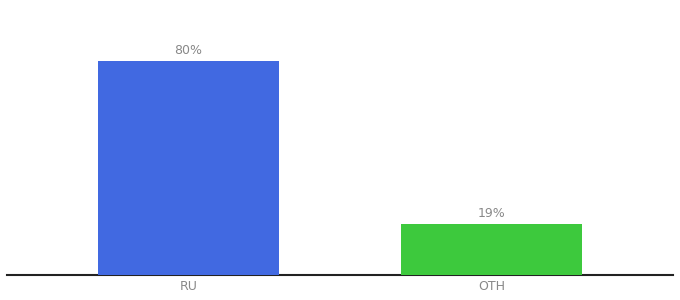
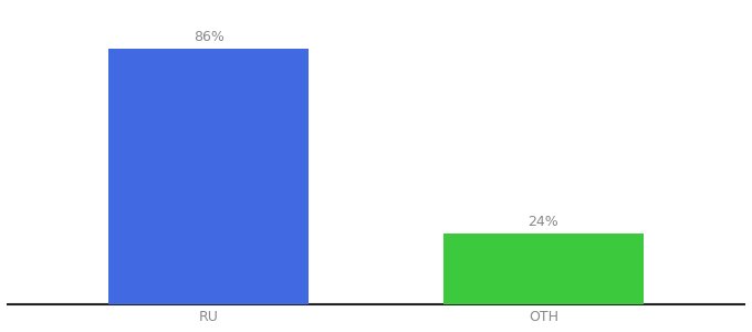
RU: 80% -> 86%
OTH: 19% -> 24%
